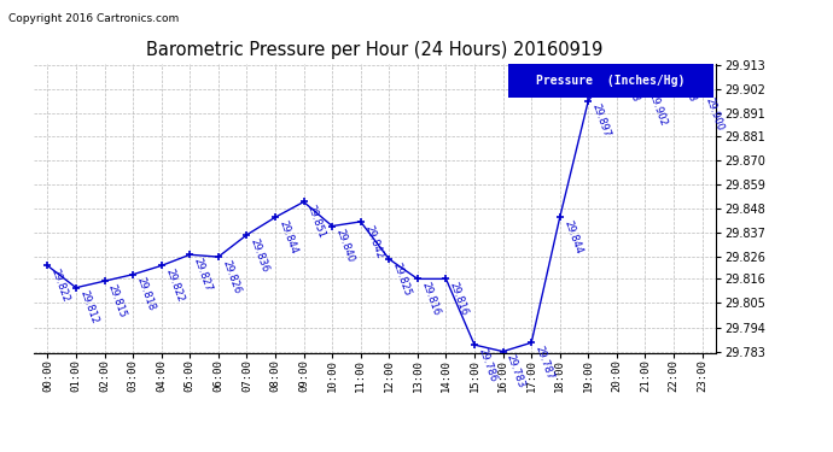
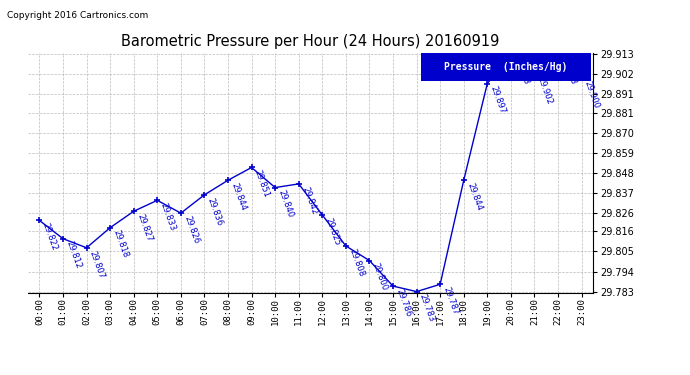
02:00: 29.815 -> 29.807
04:00: 29.822 -> 29.827
05:00: 29.827 -> 29.833
13:00: 29.816 -> 29.808
14:00: 29.816 -> 29.800
